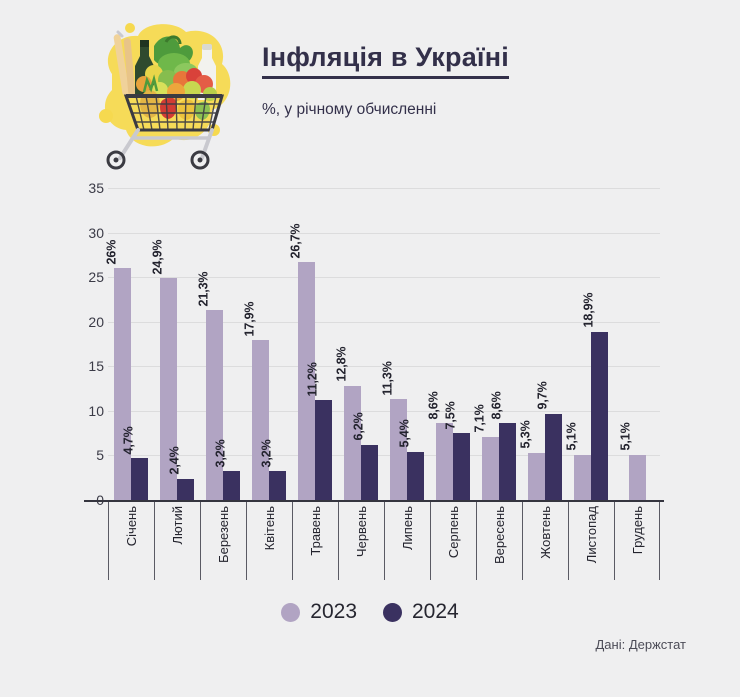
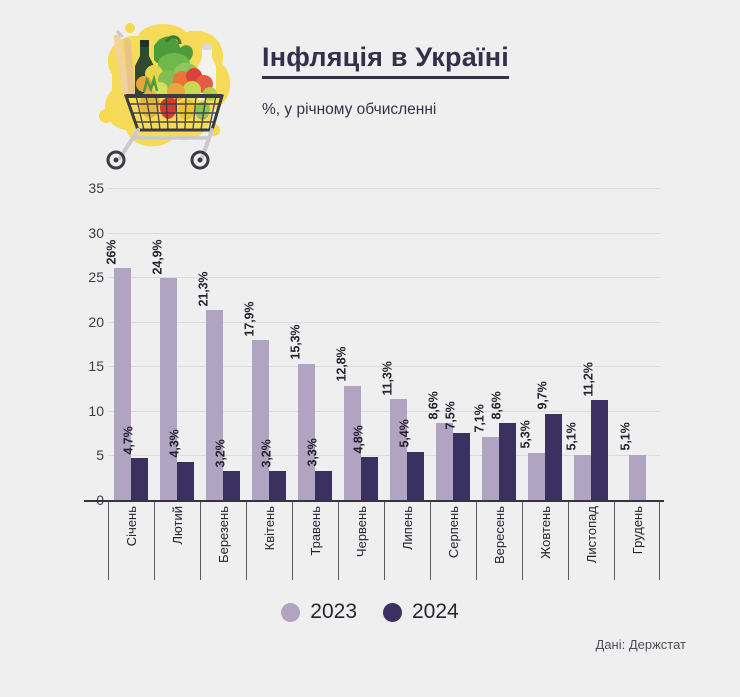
2024/Лютий: 2,4% -> 4,3%
2023/Травень: 26,7% -> 15,3%
2024/Травень: 11,2% -> 3,3%
2024/Червень: 6,2% -> 4,8%
2024/Листопад: 18,9% -> 11,2%
